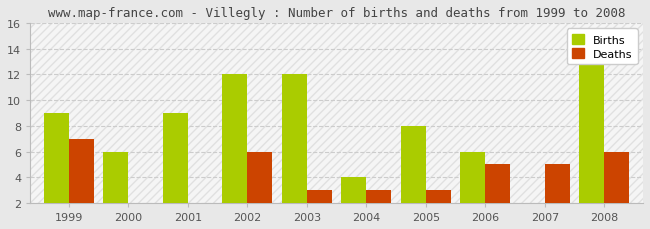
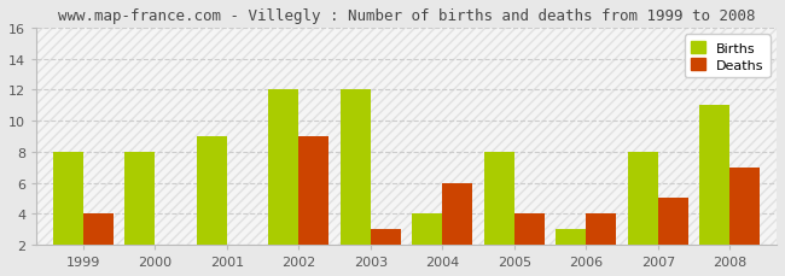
Births/1999: 9 -> 8
Deaths/1999: 7 -> 4
Births/2000: 6 -> 8
Deaths/2002: 6 -> 9
Deaths/2004: 3 -> 6
Deaths/2005: 3 -> 4
Births/2006: 6 -> 3
Deaths/2006: 5 -> 4
Births/2007: 2 -> 8
Births/2008: 13 -> 11
Deaths/2008: 6 -> 7
